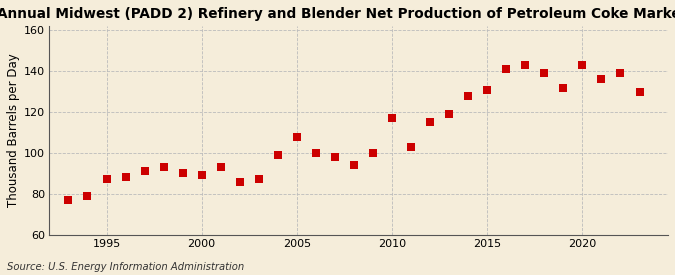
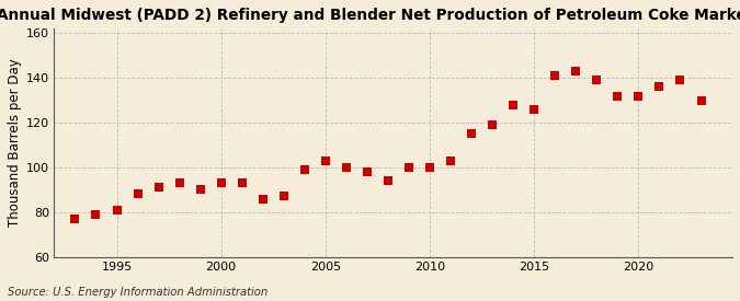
1995: 87 -> 81
2000: 89 -> 93
2005: 108 -> 103
2010: 117 -> 100
2015: 131 -> 126
2020: 143 -> 132
